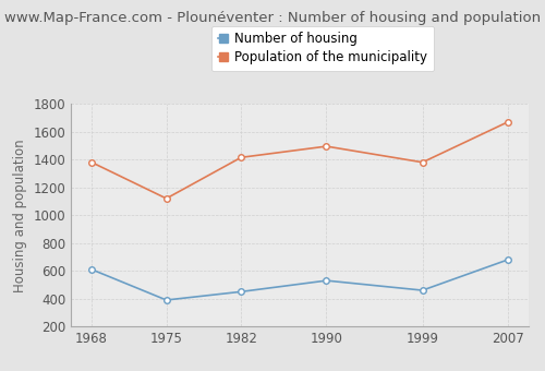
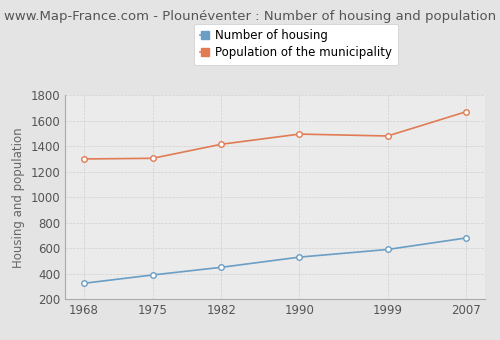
Number of housing/1968: 610 -> 320
Population of the municipality/1968: 1380 -> 1300
Population of the municipality/1975: 1120 -> 1300
Number of housing/1999: 460 -> 590
Population of the municipality/1999: 1380 -> 1480
